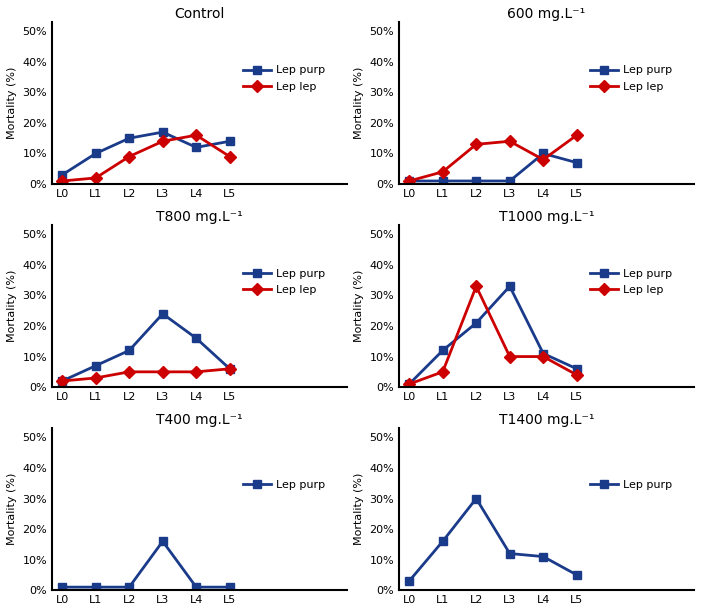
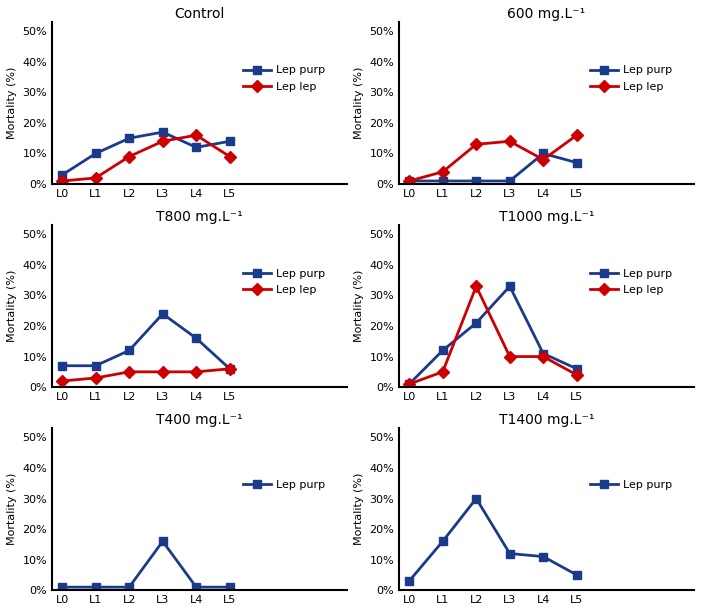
T800 mg.L⁻¹/Lep purp/L0: 2% -> 7%
